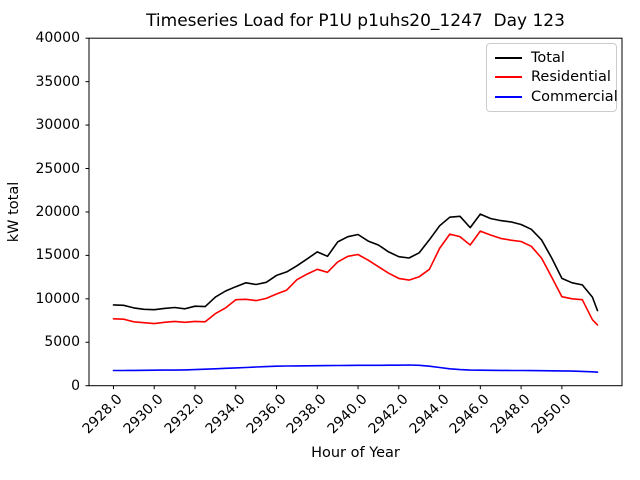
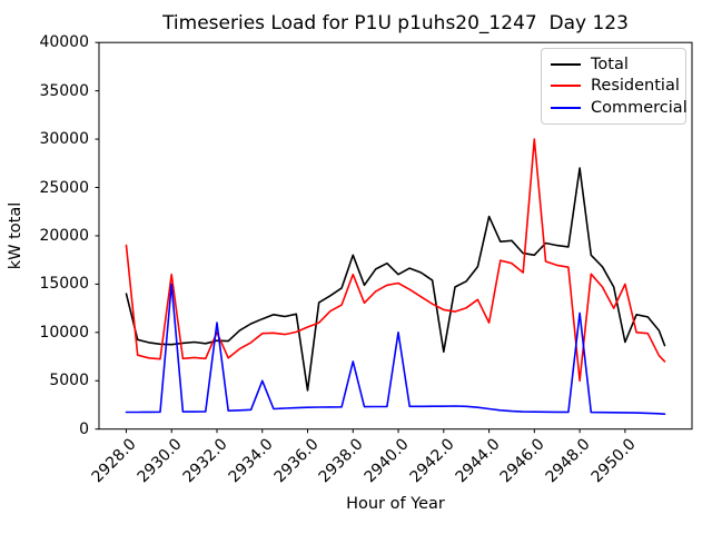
Total/2928.0: 9000 -> 14000
Residential/2928.0: 8000 -> 19000
Residential/2930.0: 7000 -> 16000
Commercial/2930.0: 2000 -> 15000
Residential/2932.0: 7000 -> 10000
Commercial/2932.0: 2000 -> 11000
Commercial/2934.0: 2000 -> 5000
Total/2936.0: 13000 -> 4000
Total/2938.0: 15000 -> 18000
Residential/2938.0: 13000 -> 16000
Commercial/2938.0: 2000 -> 7000
Total/2940.0: 17000 -> 16000
Commercial/2940.0: 2000 -> 10000
Total/2942.0: 15000 -> 8000
Total/2944.0: 18000 -> 22000
Residential/2944.0: 16000 -> 11000
Total/2946.0: 20000 -> 18000
Residential/2946.0: 18000 -> 30000
Total/2948.0: 19000 -> 27000
Residential/2948.0: 17000 -> 5000
Commercial/2948.0: 2000 -> 12000
Total/2950.0: 12000 -> 9000
Residential/2950.0: 10000 -> 15000
